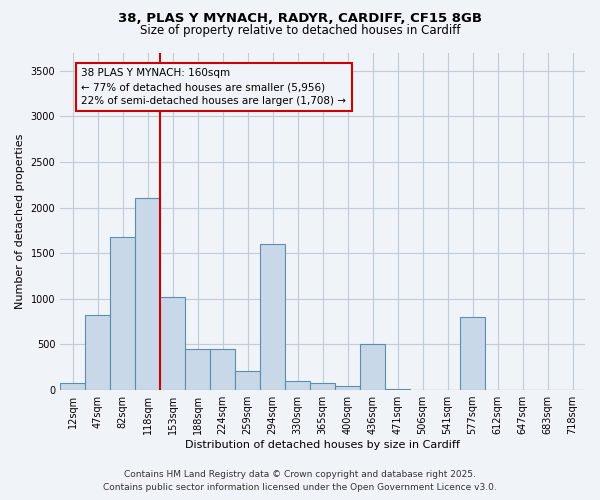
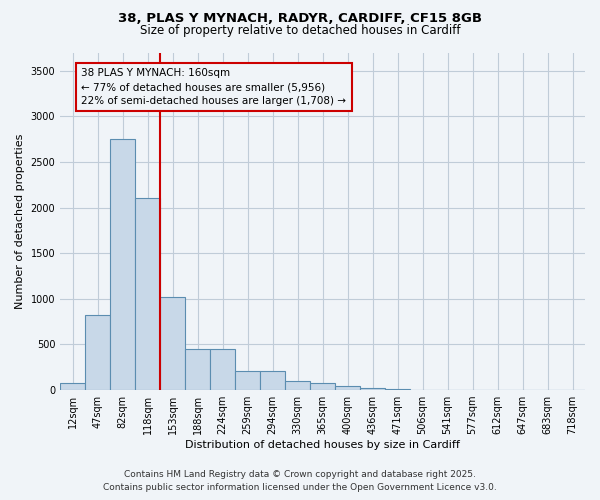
82sqm: 1680 -> 2750
294sqm: 1600 -> 210
436sqm: 500 -> 20
577sqm: 800 -> 0
